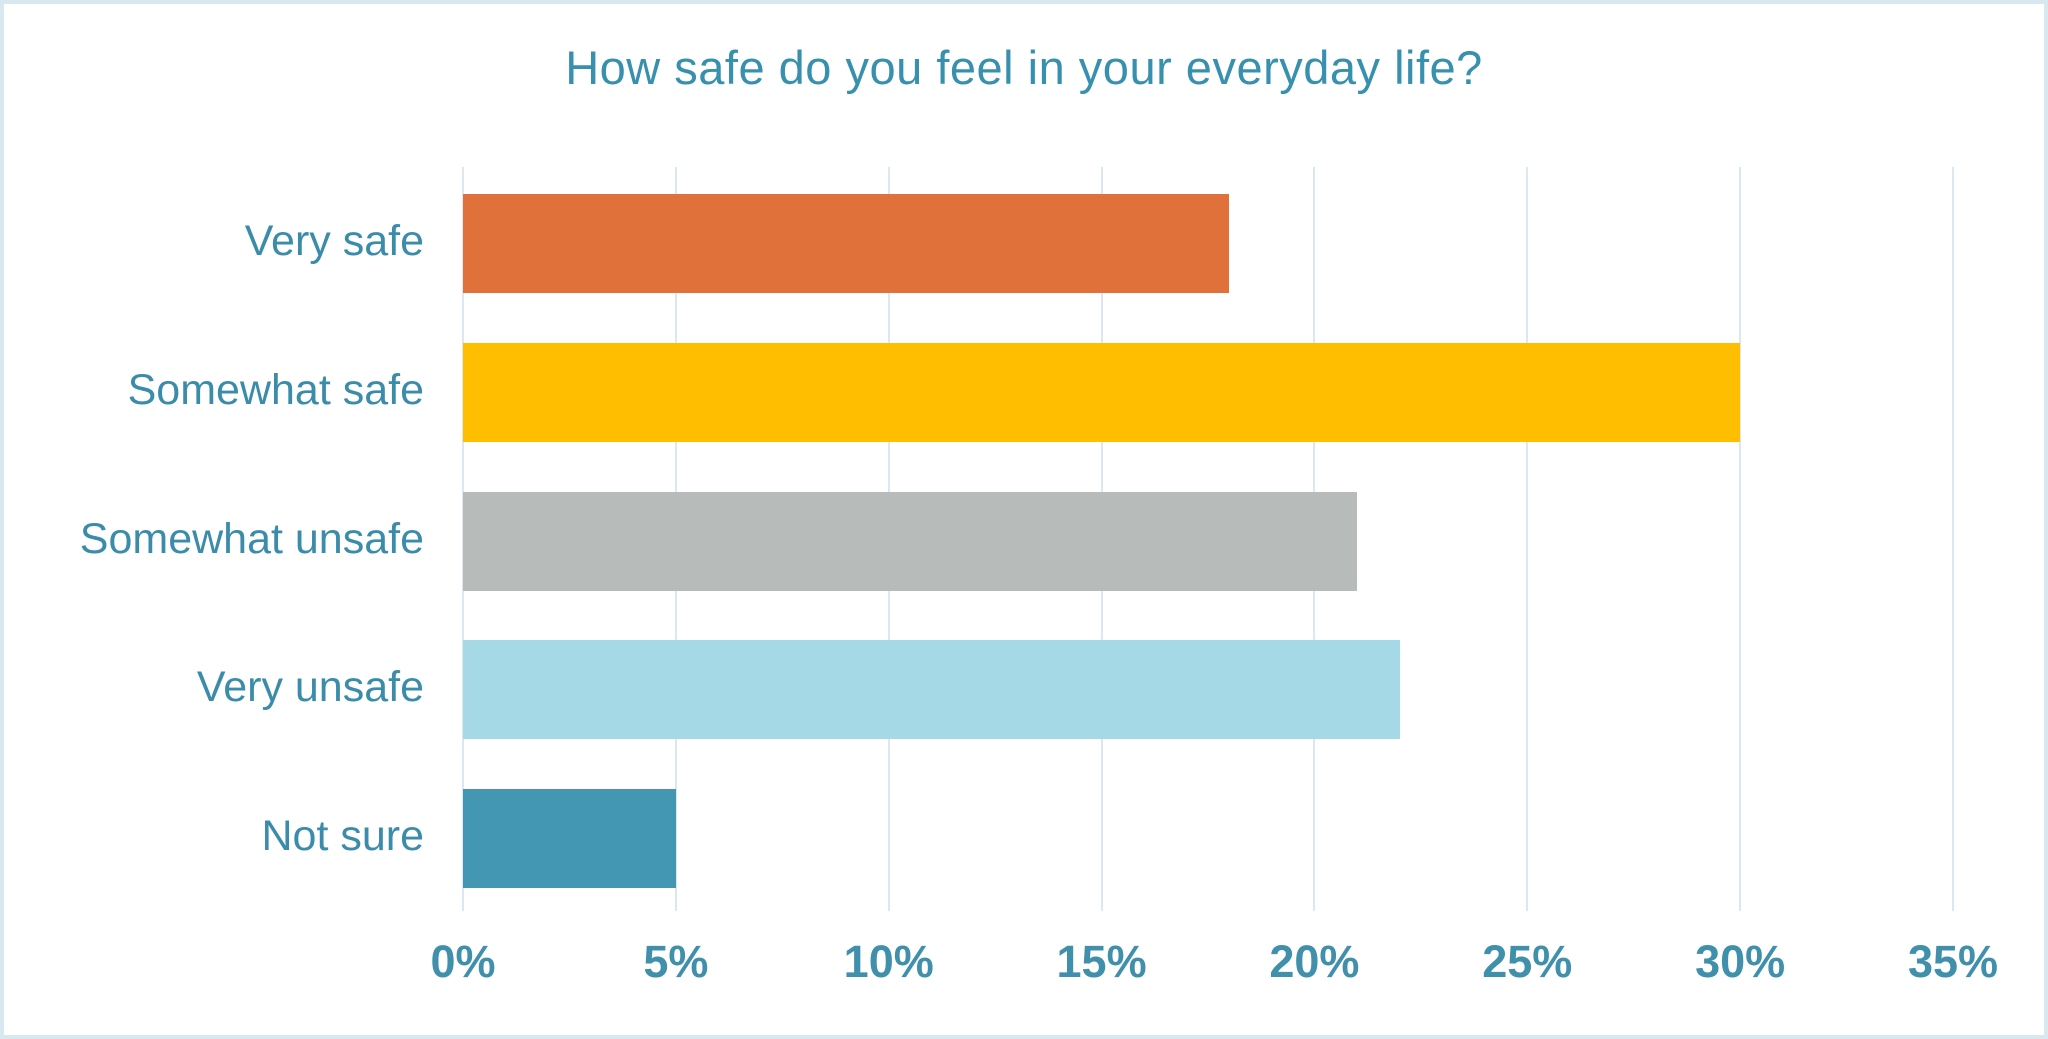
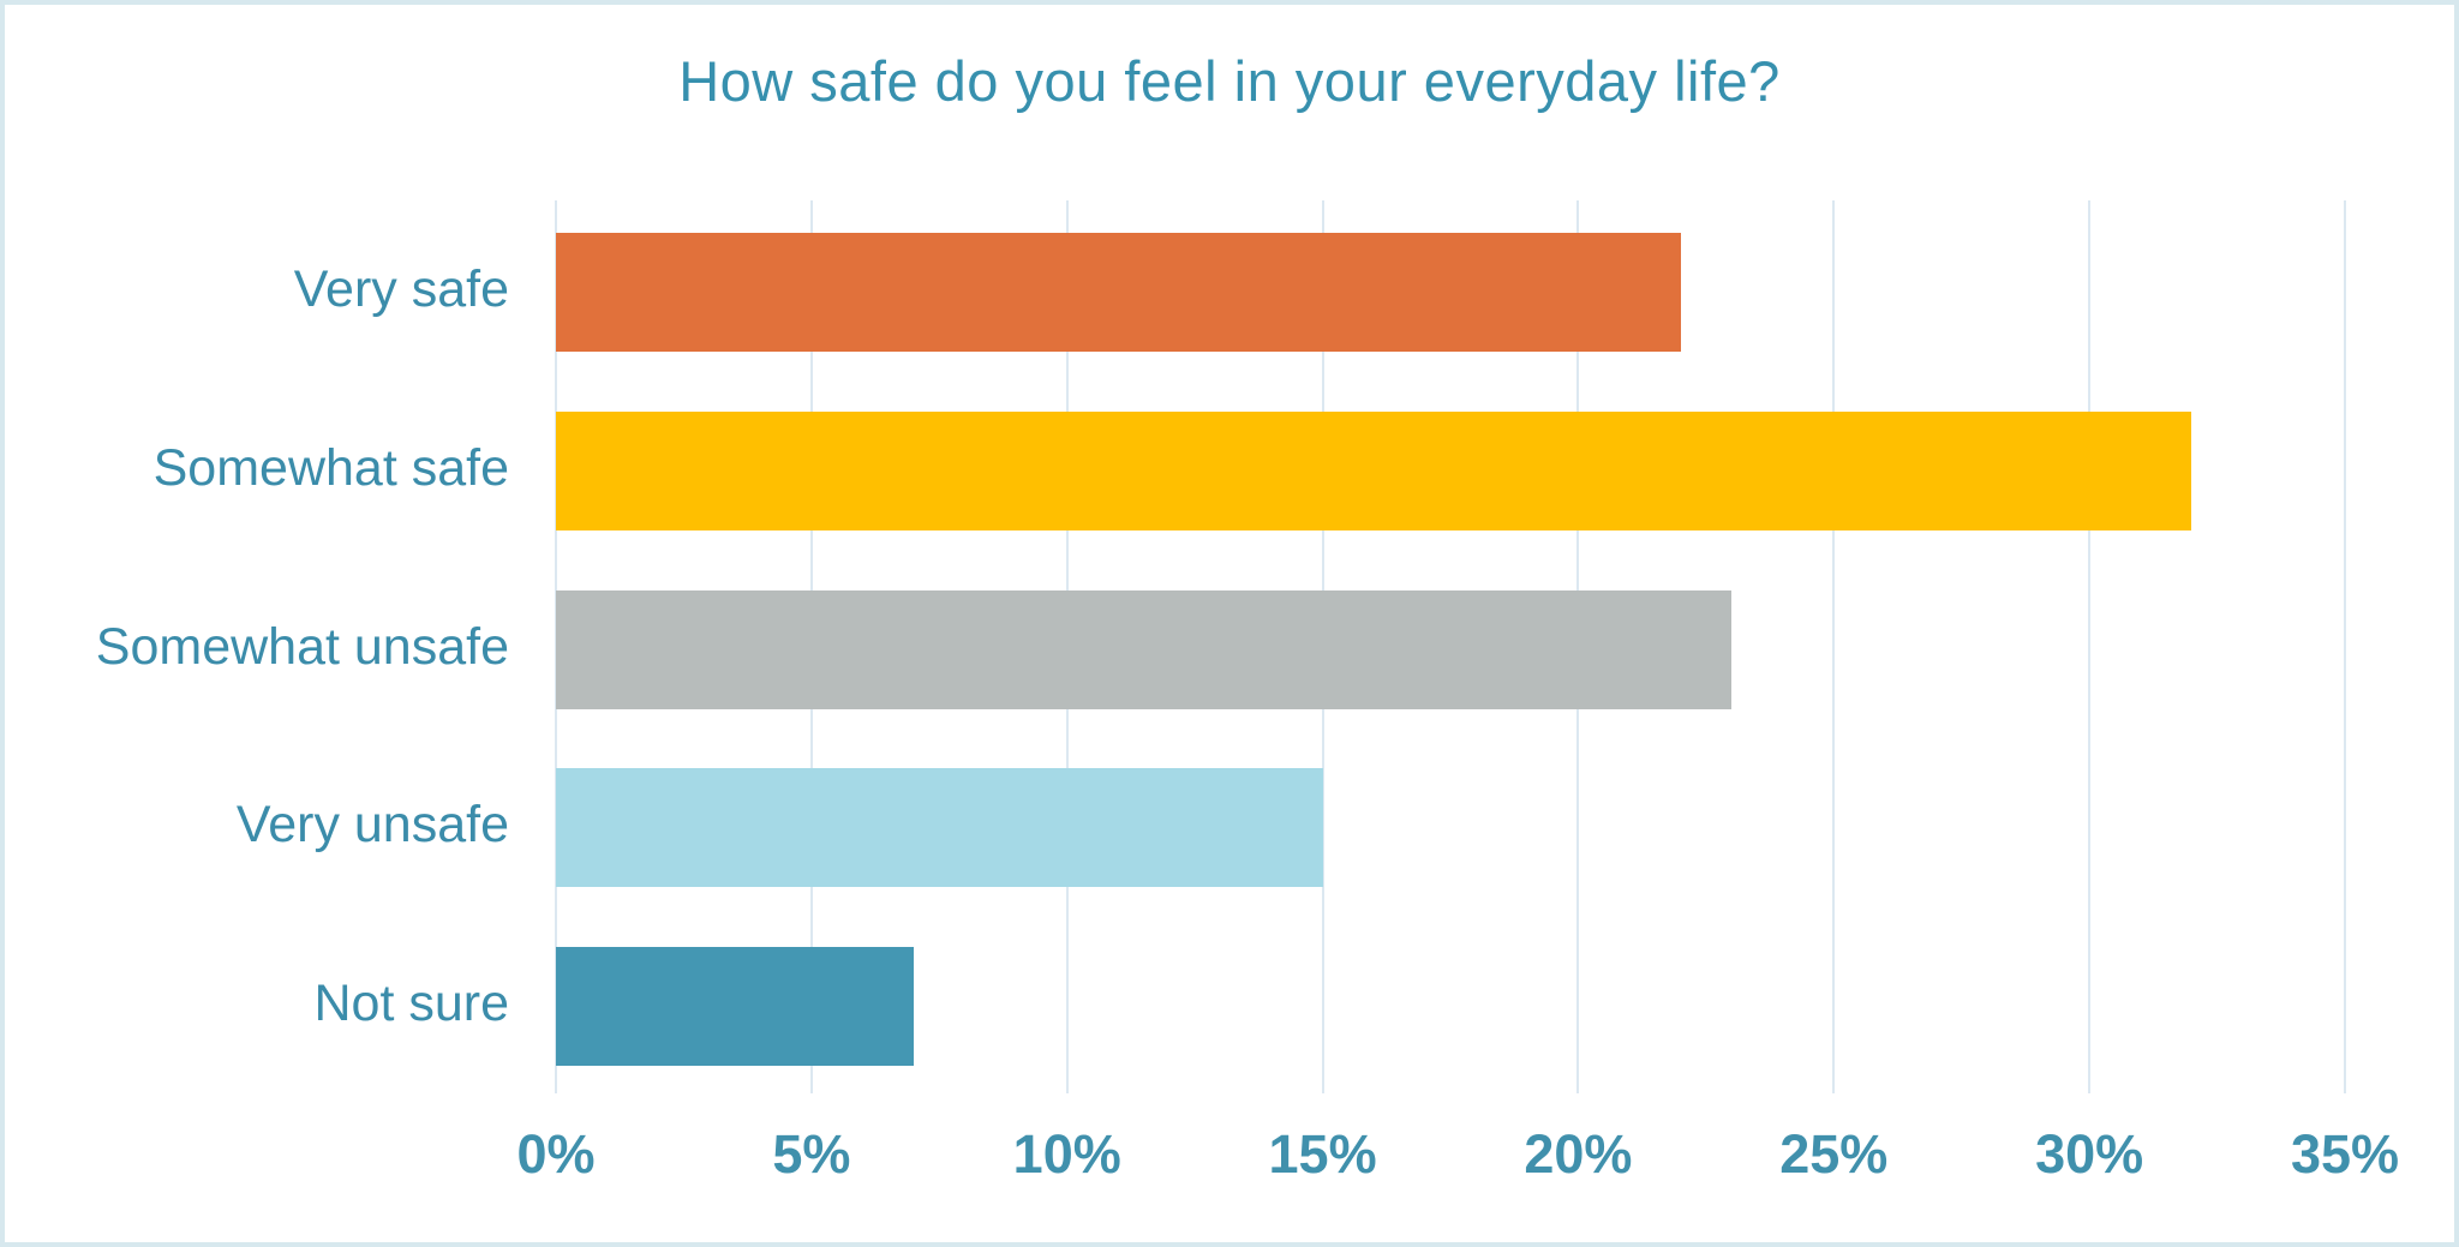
Very safe: 18% -> 22%
Somewhat safe: 30% -> 32%
Somewhat unsafe: 21% -> 23%
Very unsafe: 22% -> 15%
Not sure: 5% -> 7%
